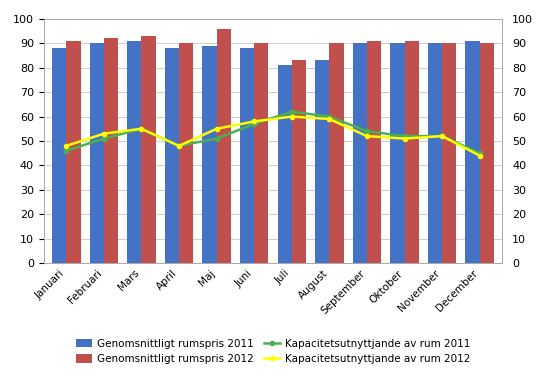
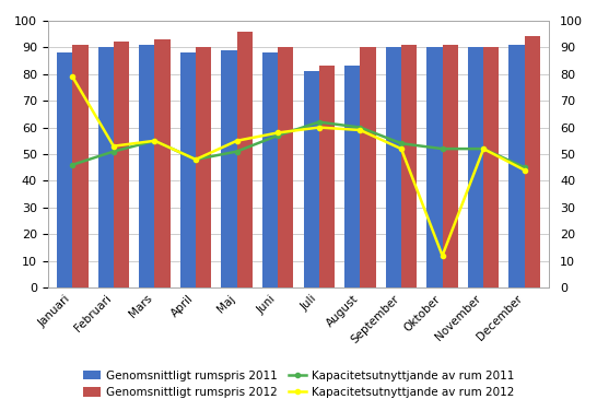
Kapacitetsutnyttjande av rum 2012/Januari: 48 -> 79
Kapacitetsutnyttjande av rum 2012/Oktober: 51 -> 12
Genomsnittligt rumspris 2012/December: 90 -> 94
